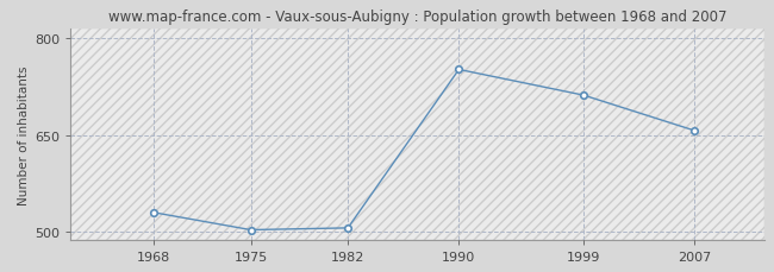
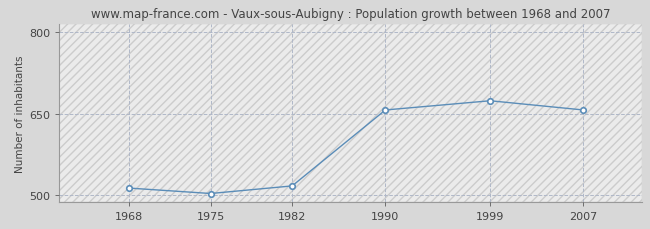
1968: 530 -> 513
1982: 506 -> 517
1990: 752 -> 657
1999: 712 -> 674
